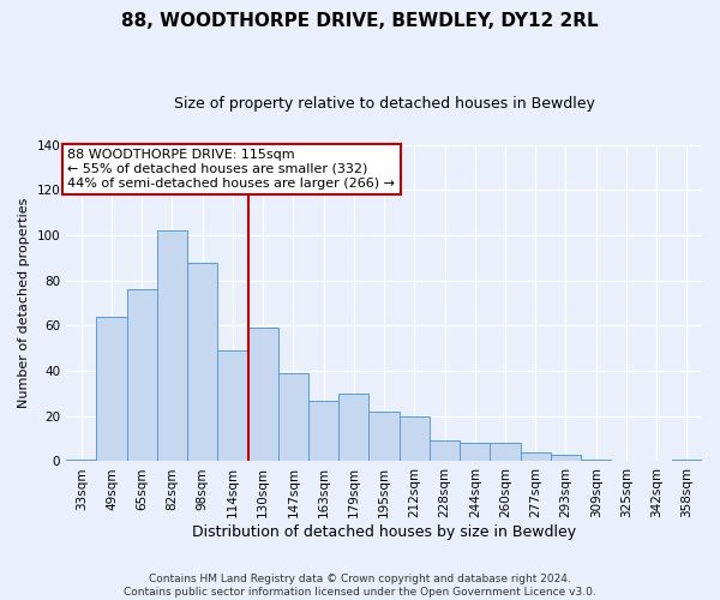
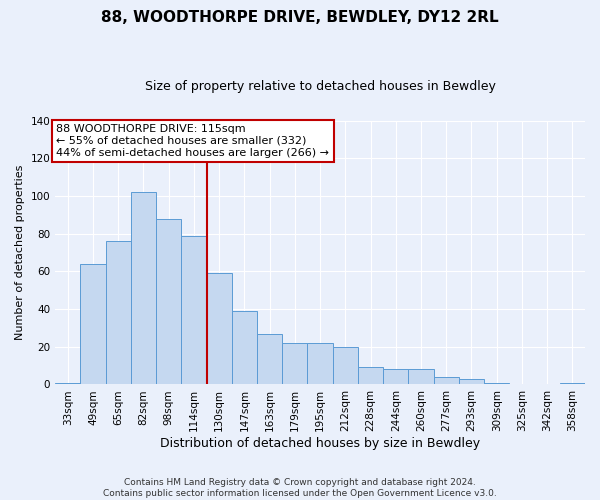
114sqm: 49 -> 79
179sqm: 30 -> 22
